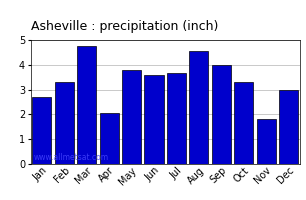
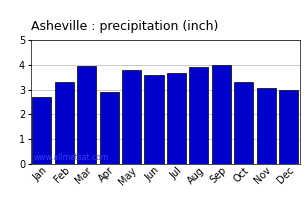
Mar: 4.75 -> 3.95
Apr: 2.05 -> 2.90
Aug: 4.55 -> 3.90
Nov: 1.80 -> 3.05
